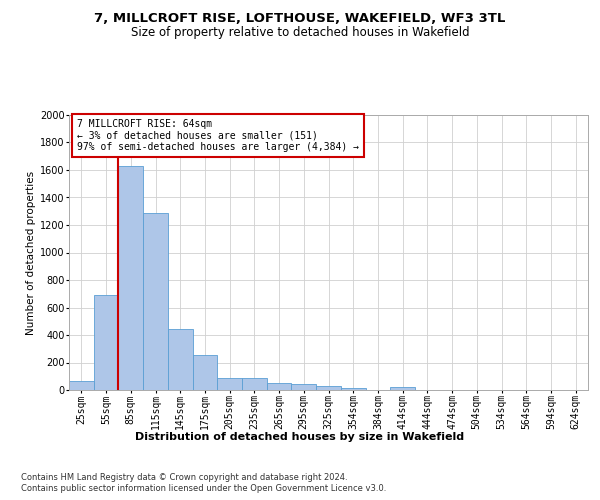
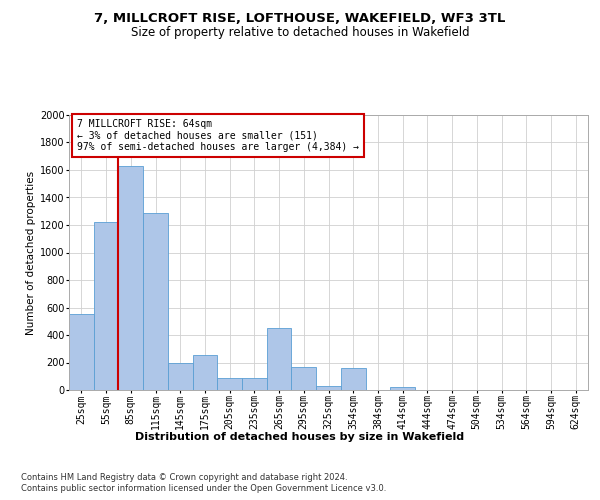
25sqm: 60 -> 550
55sqm: 690 -> 1220
145sqm: 440 -> 200
265sqm: 50 -> 450
295sqm: 40 -> 170
354sqm: 20 -> 160
